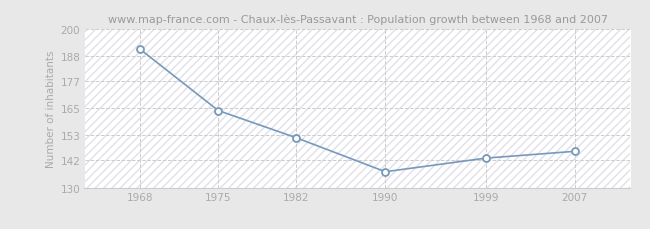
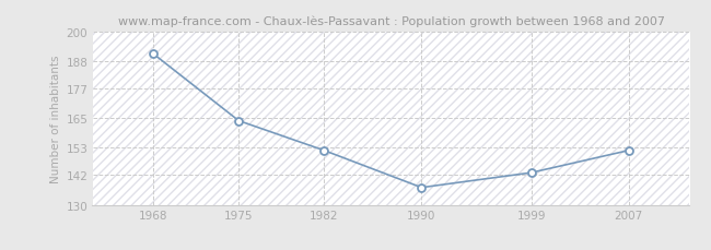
2007: 146 -> 152
